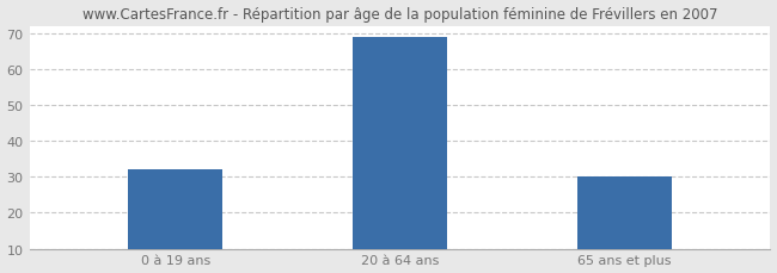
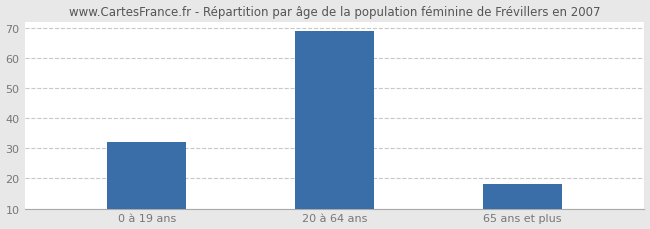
65 ans et plus: 30 -> 18
